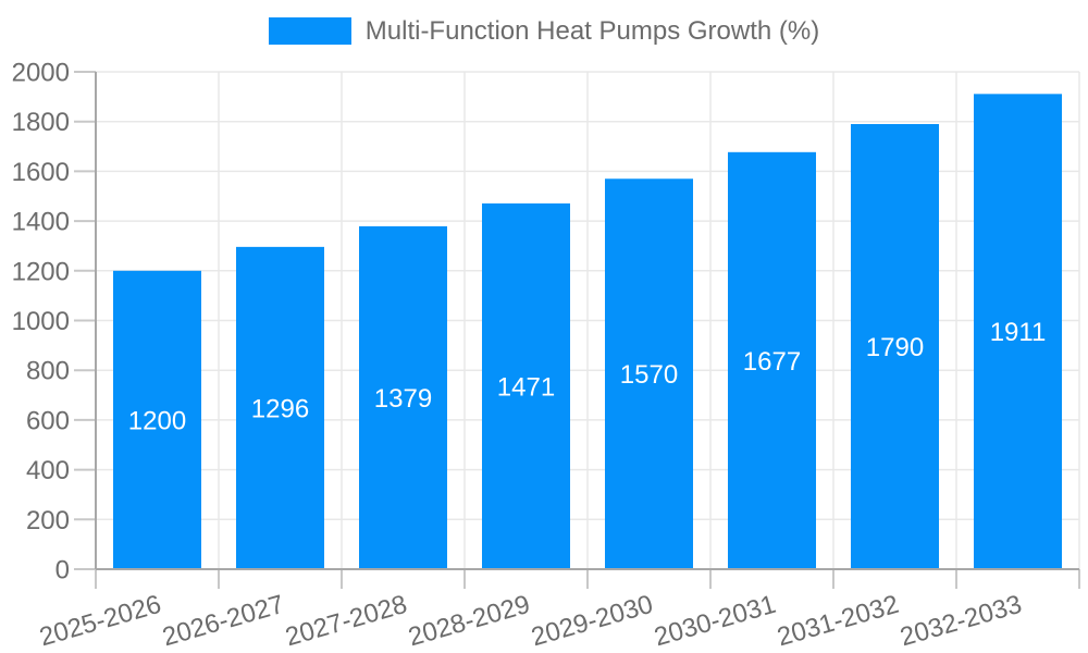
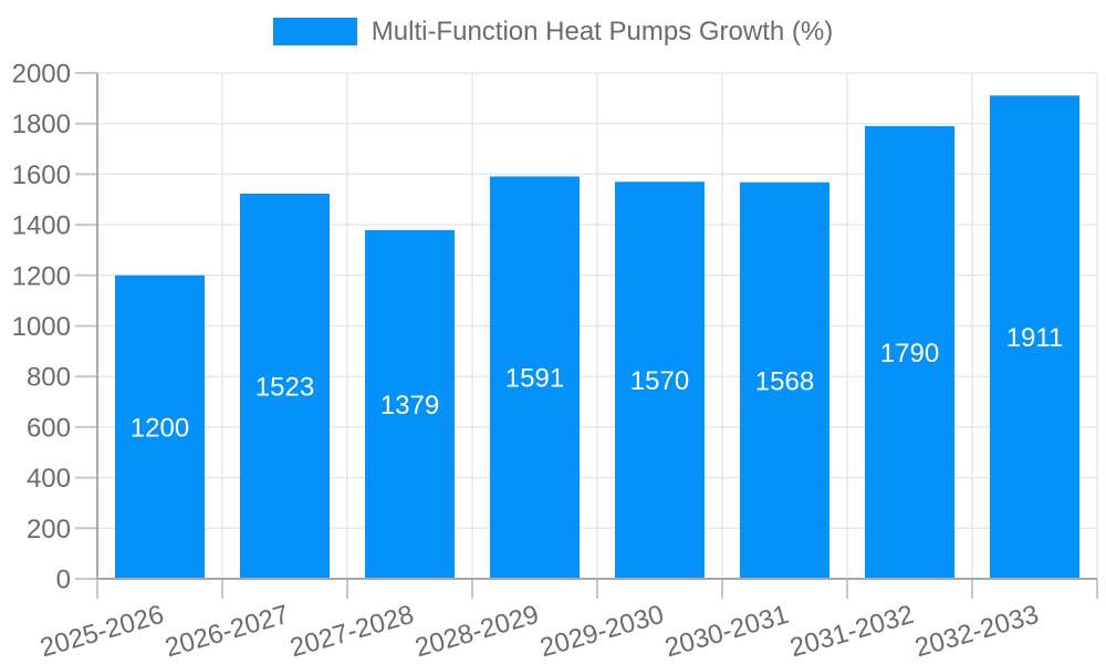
2026-2027: 1296 -> 1523
2028-2029: 1471 -> 1591
2030-2031: 1677 -> 1568
